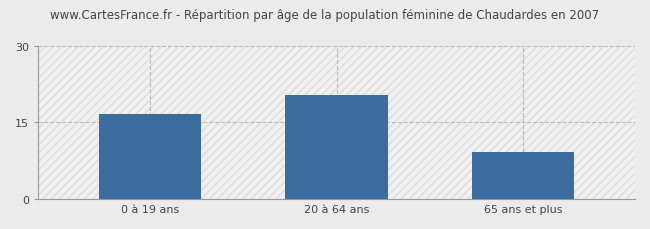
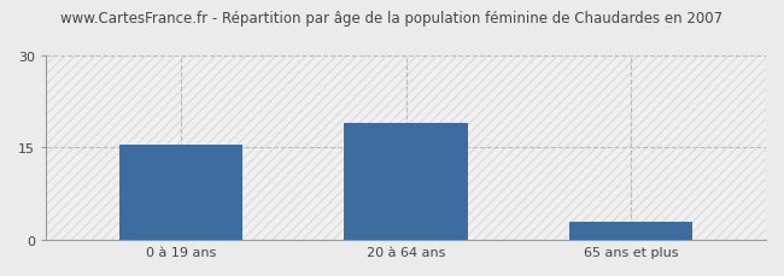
0 à 19 ans: 16.6 -> 15.5
20 à 64 ans: 20.4 -> 19.0
65 ans et plus: 9.2 -> 3.0
